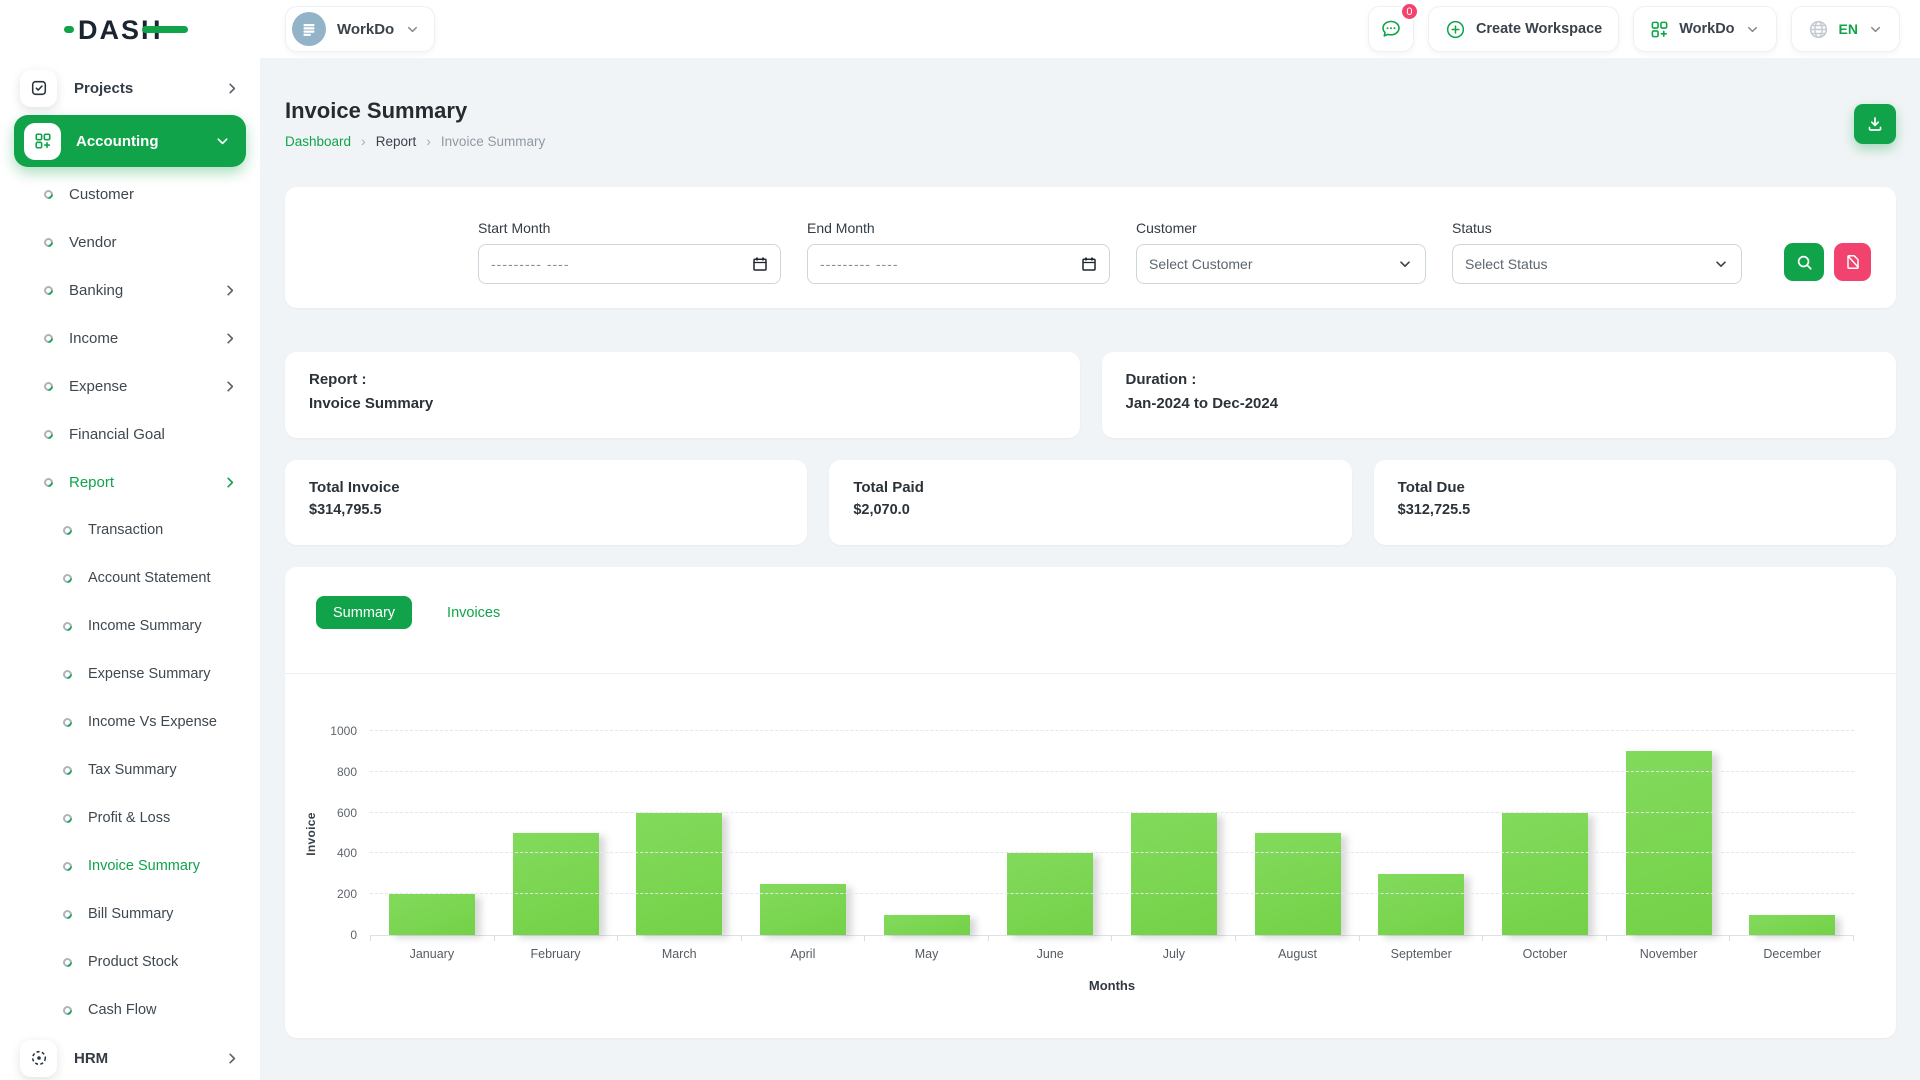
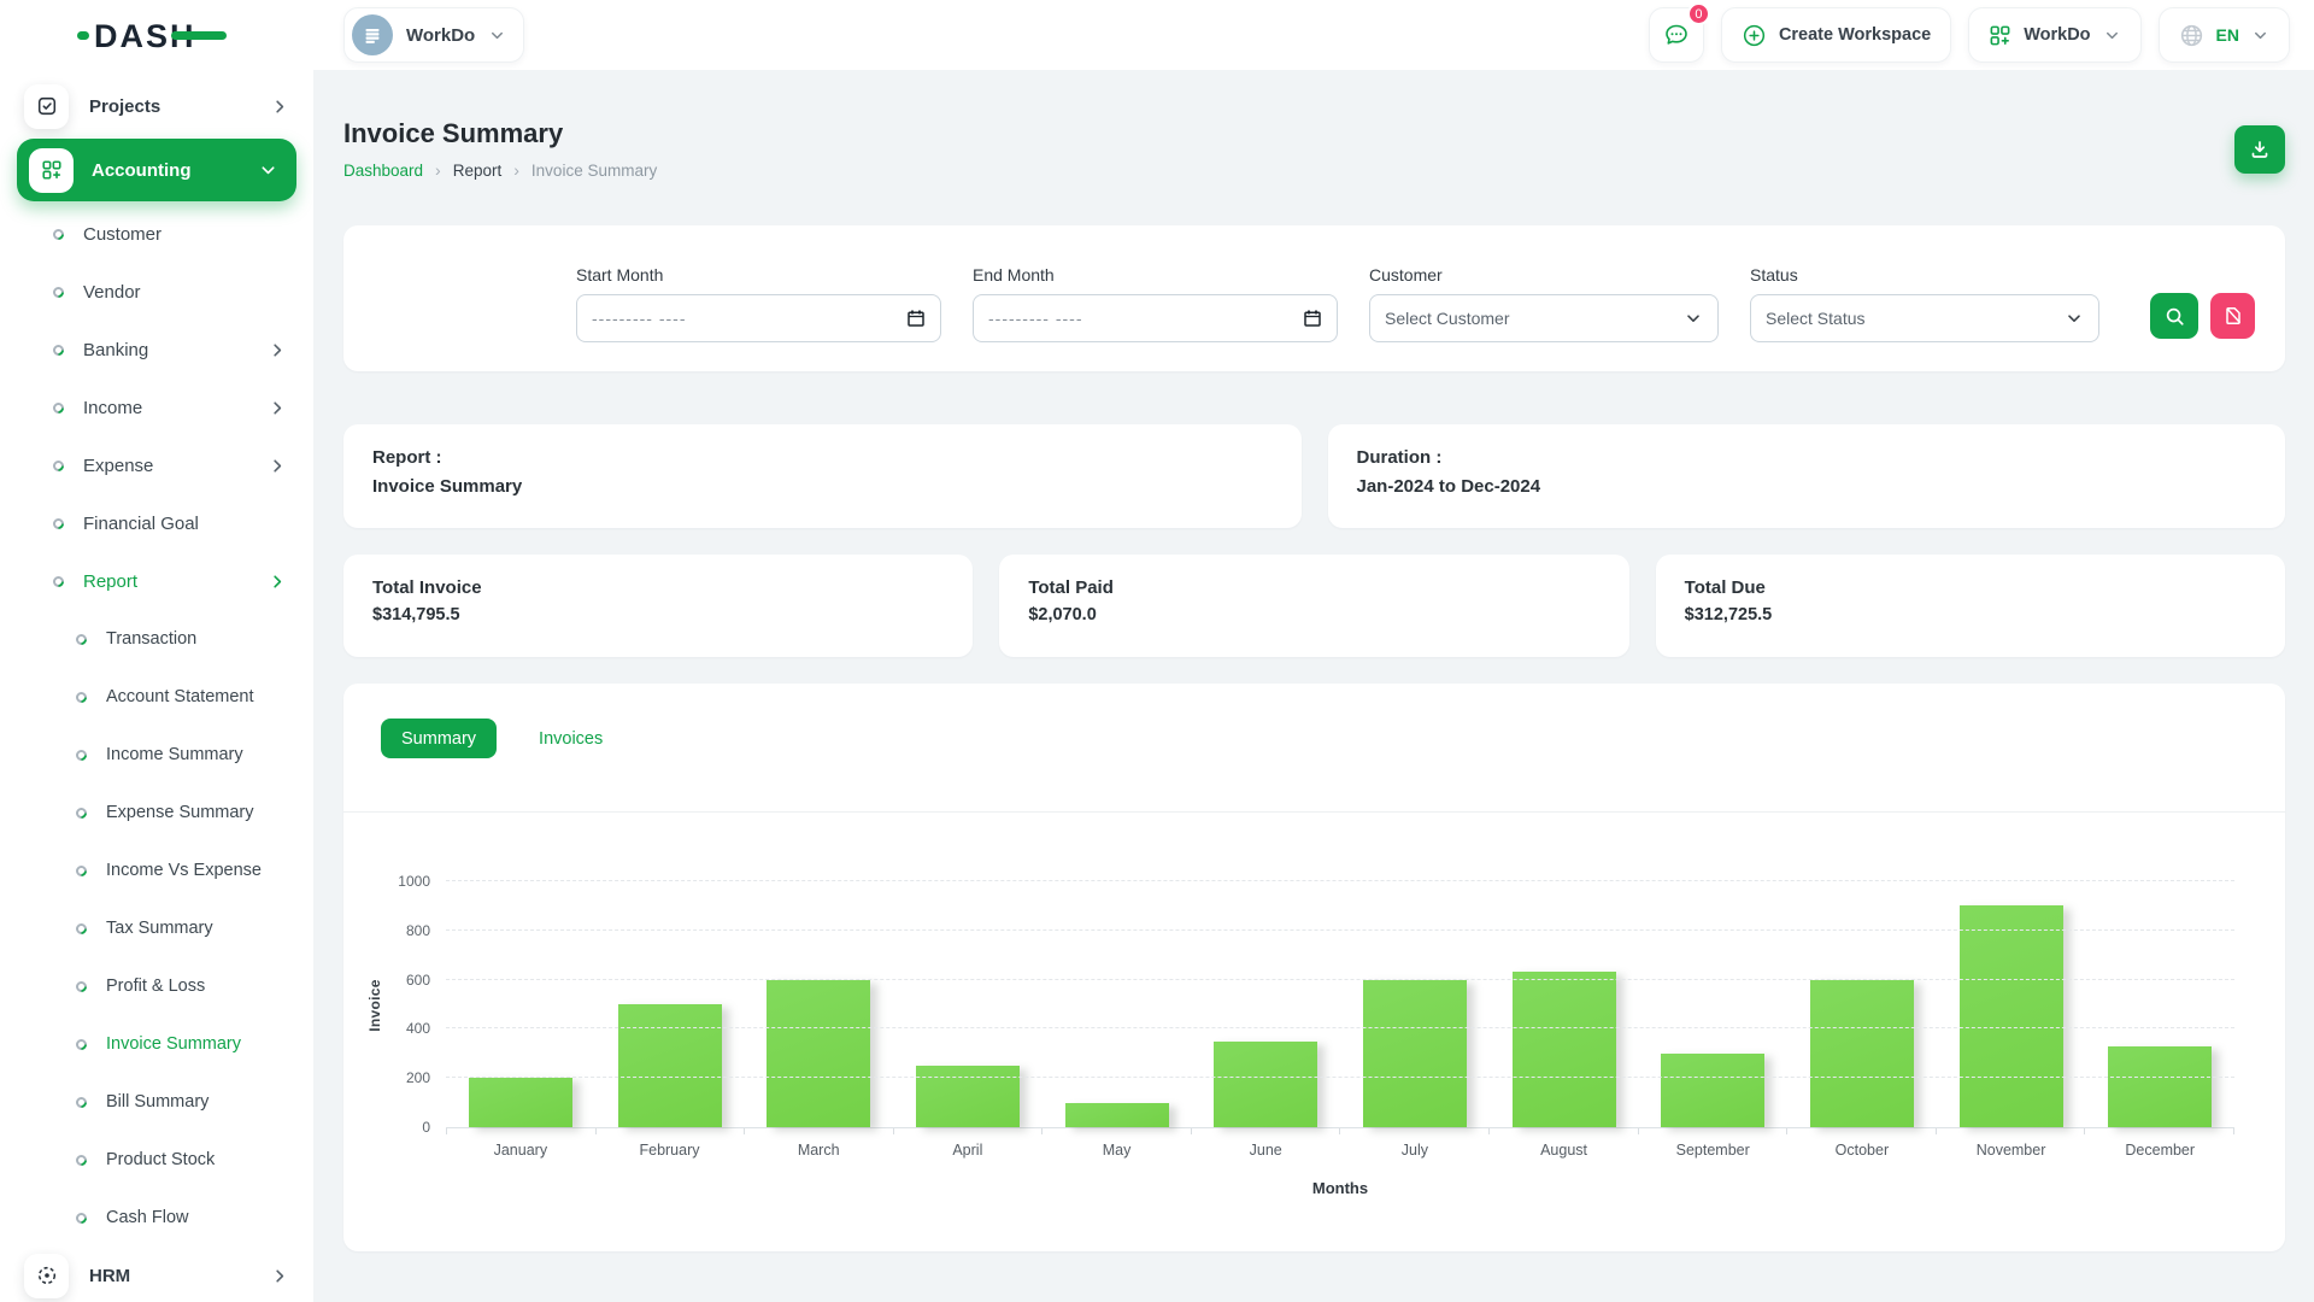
June: 400 -> 350
August: 500 -> 630
December: 100 -> 330
